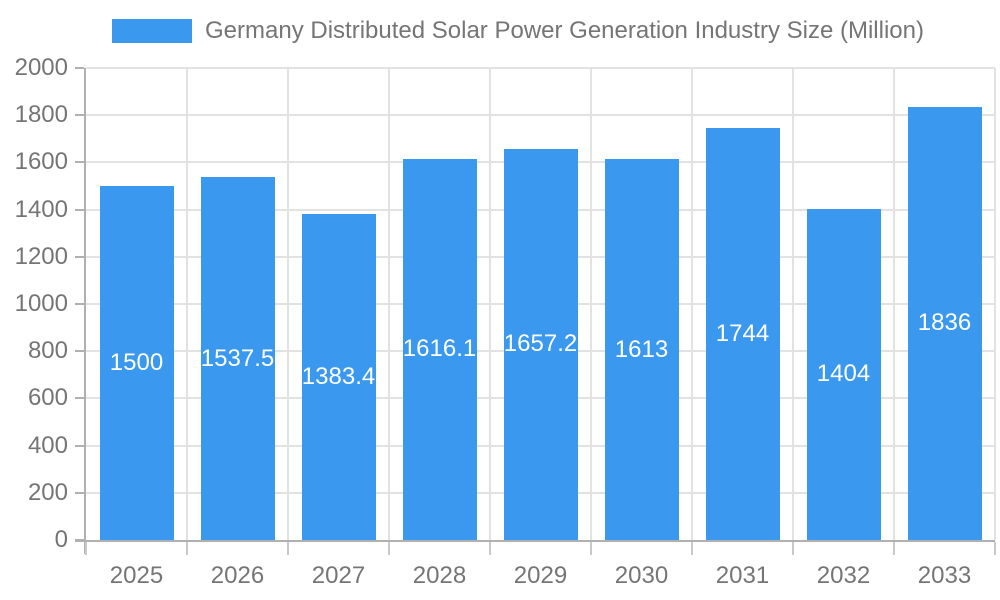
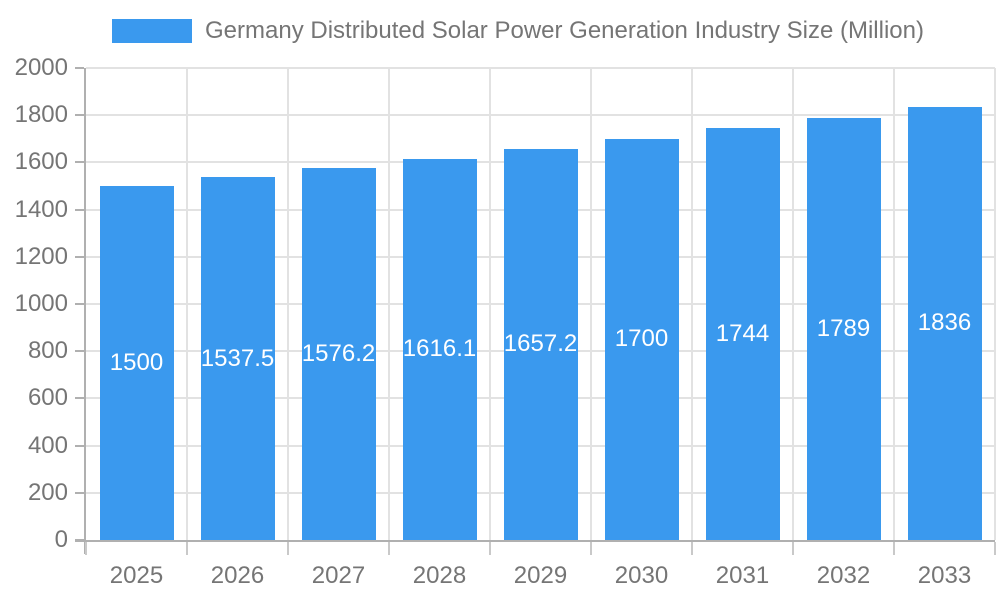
2027: 1383.4 -> 1576.2
2030: 1613 -> 1700
2032: 1404 -> 1789
